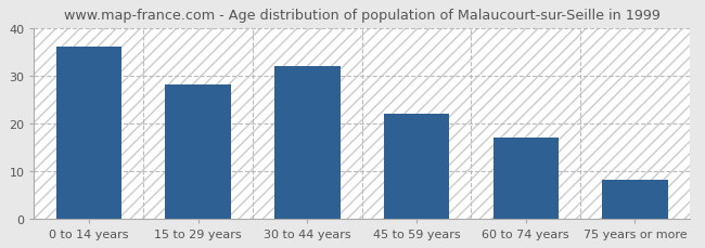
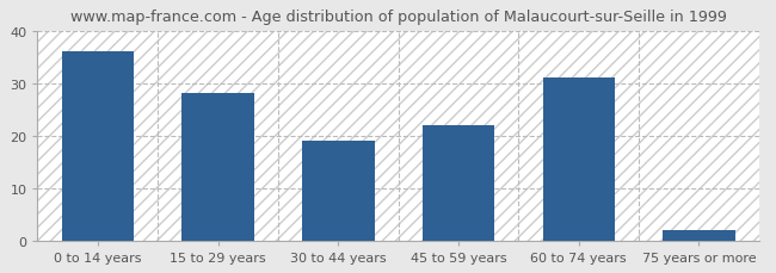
30 to 44 years: 32 -> 19
60 to 74 years: 17 -> 31
75 years or more: 8 -> 2
